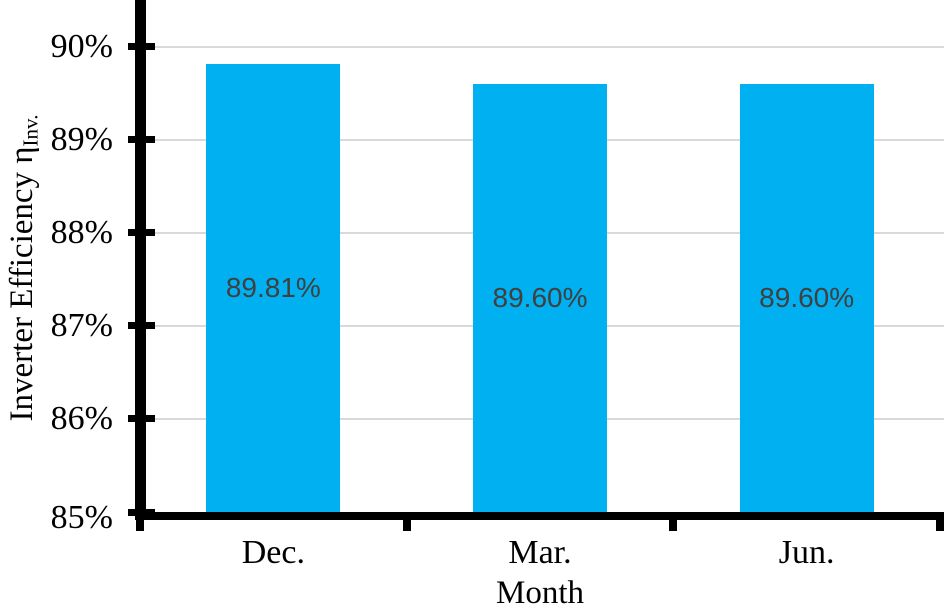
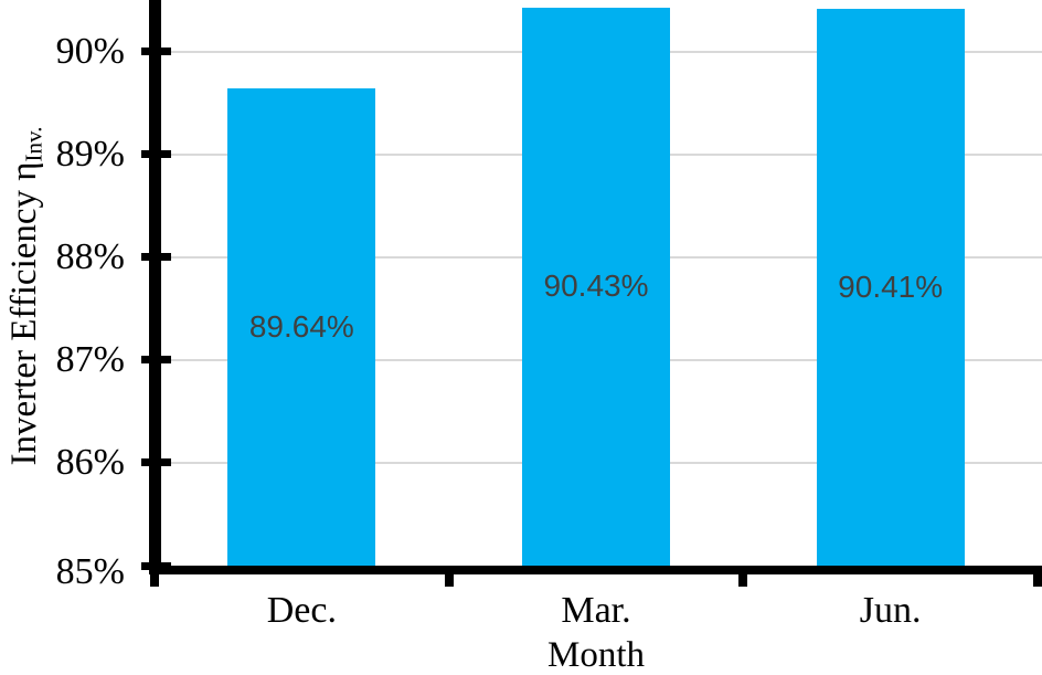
Dec.: 89.81% -> 89.64%
Mar.: 89.60% -> 90.43%
Jun.: 89.60% -> 90.41%
